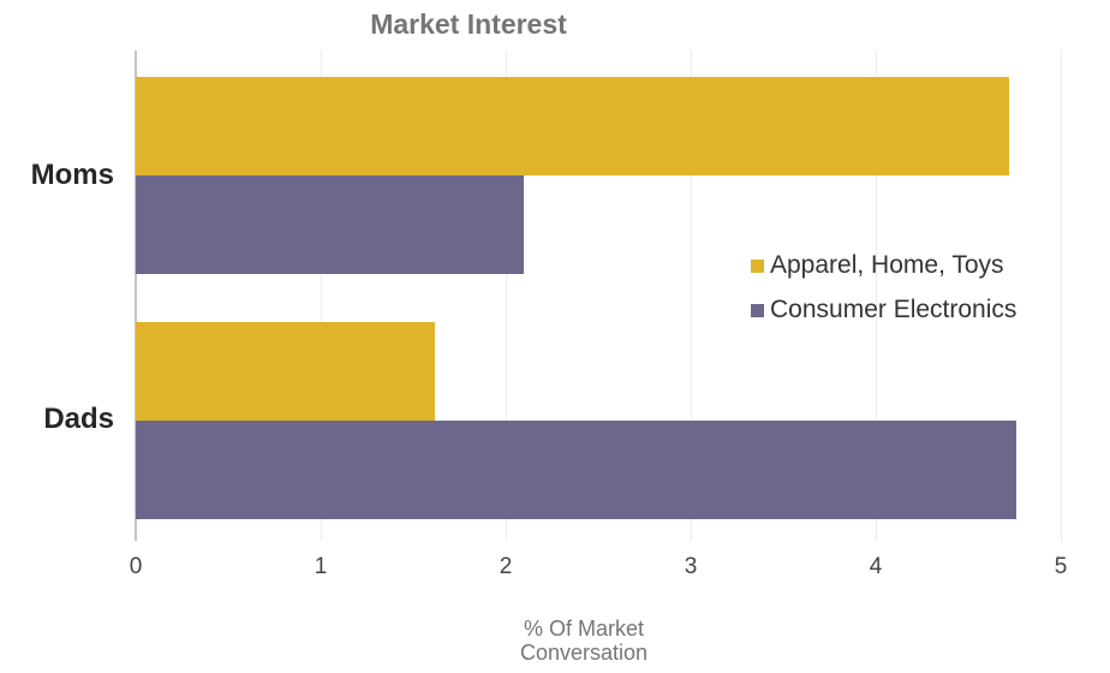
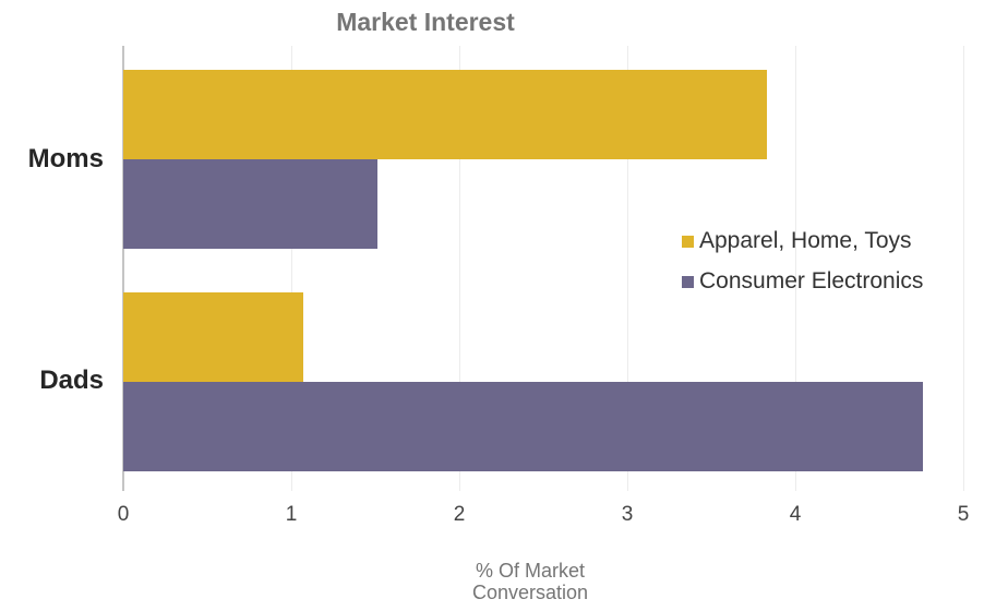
Apparel, Home, Toys/Moms: 4.72 -> 3.83
Consumer Electronics/Moms: 2.10 -> 1.51
Apparel, Home, Toys/Dads: 1.62 -> 1.07
